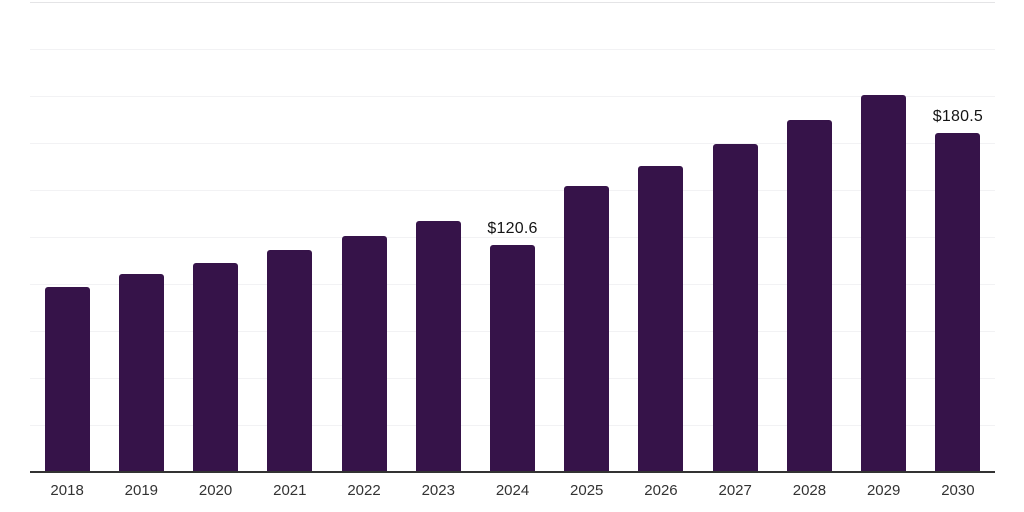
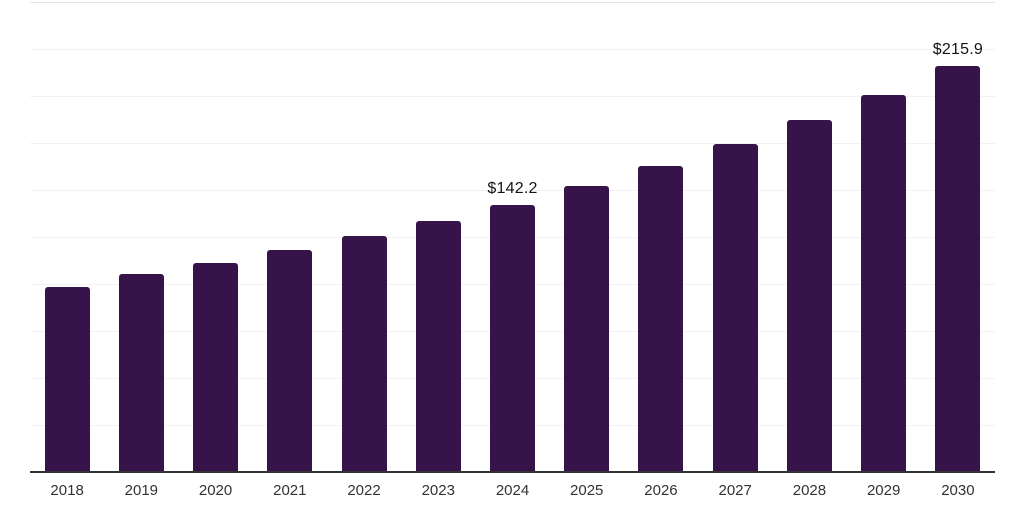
2024: $120.6 -> $142.2
2030: $180.5 -> $215.9
